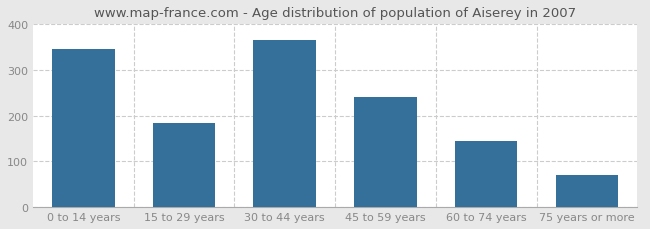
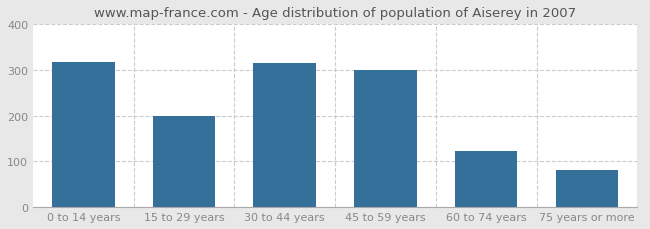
0 to 14 years: 345 -> 318
15 to 29 years: 185 -> 200
30 to 44 years: 365 -> 315
45 to 59 years: 240 -> 300
60 to 74 years: 145 -> 122
75 years or more: 70 -> 82
